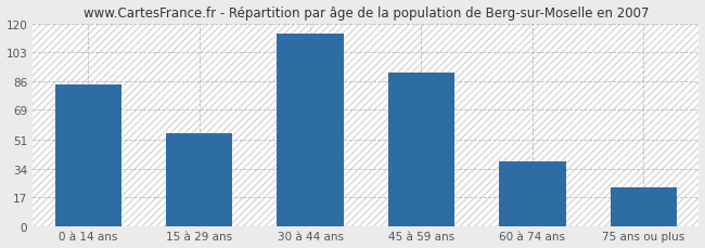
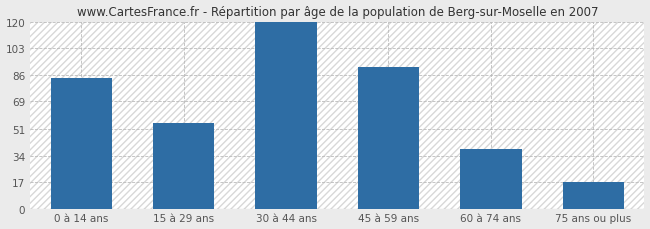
30 à 44 ans: 114 -> 120
75 ans ou plus: 23 -> 17
